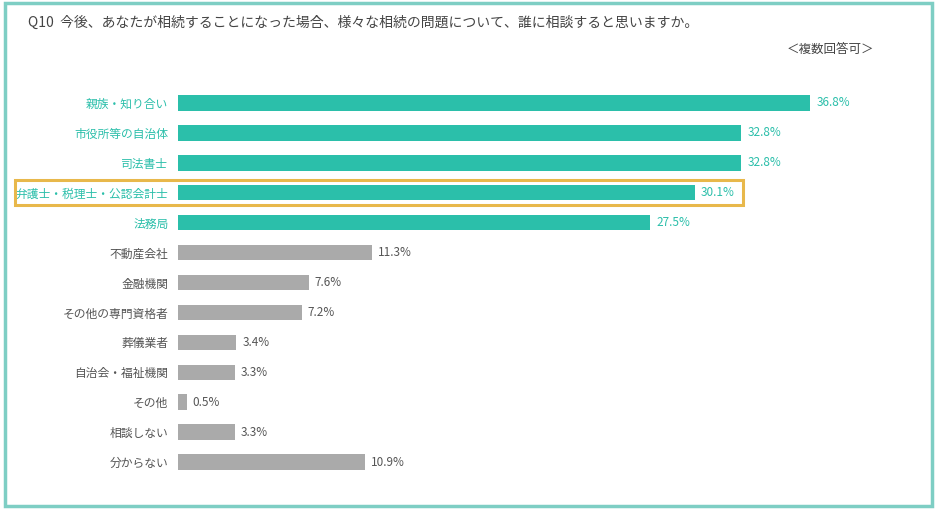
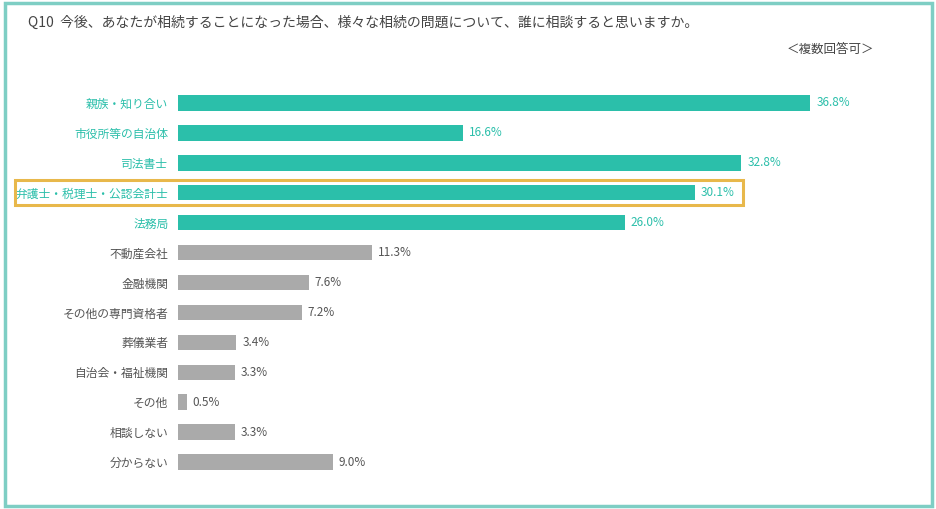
市役所等の自治体: 32.8% -> 16.6%
法務局: 27.5% -> 26.0%
分からない: 10.9% -> 9.0%
